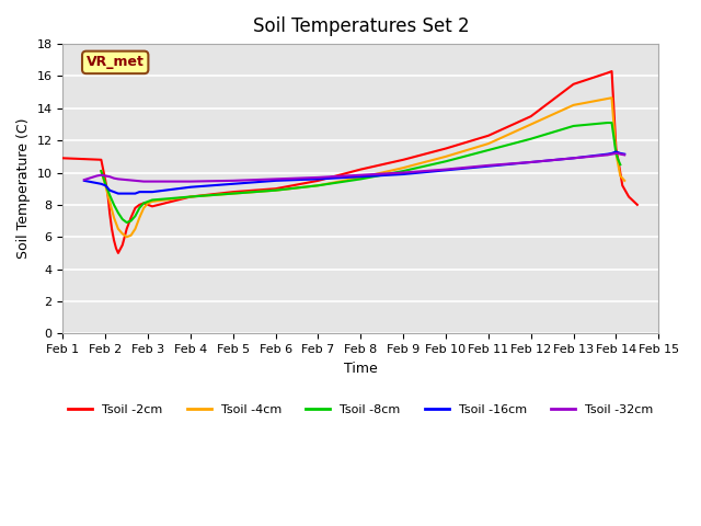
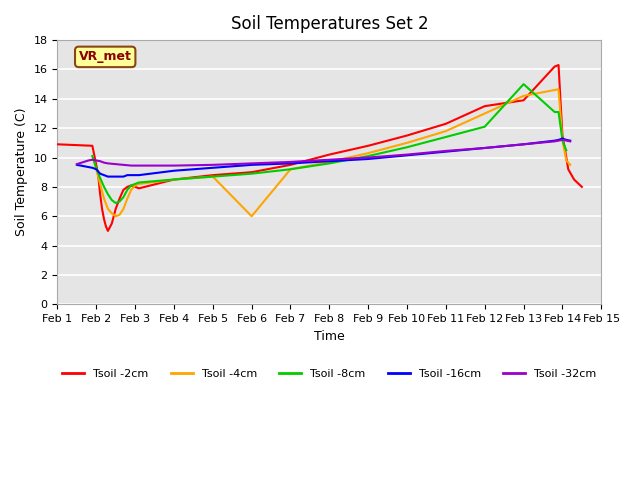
Tsoil -4cm/Feb 6: 8.9 -> 6.0
Tsoil -2cm/Feb 13: 15.5 -> 13.9
Tsoil -8cm/Feb 13: 12.9 -> 15.0
